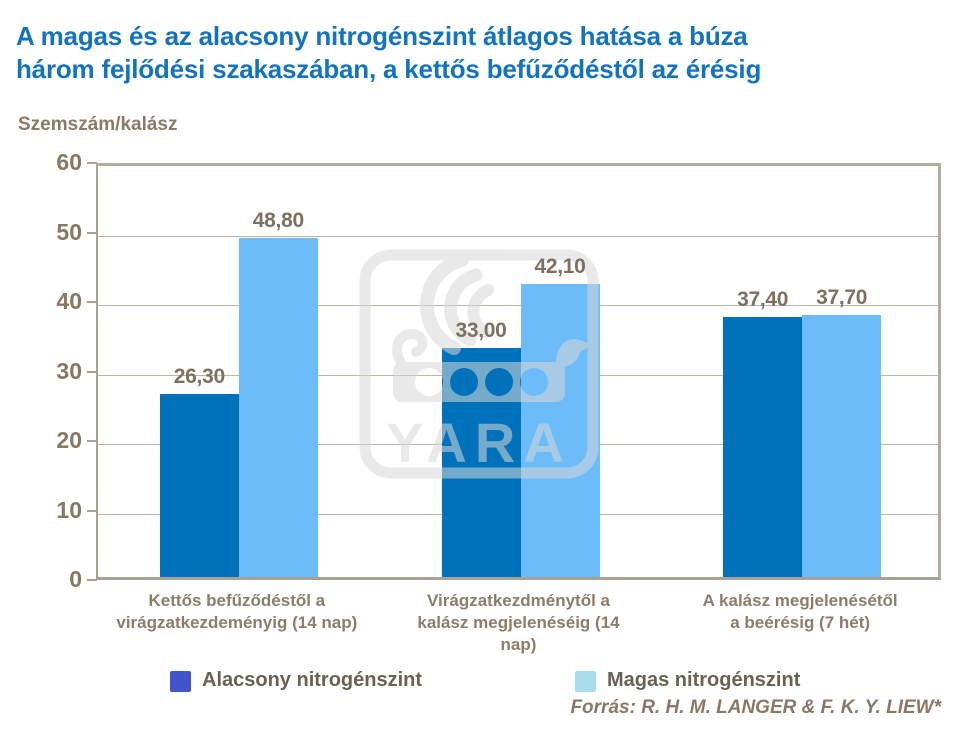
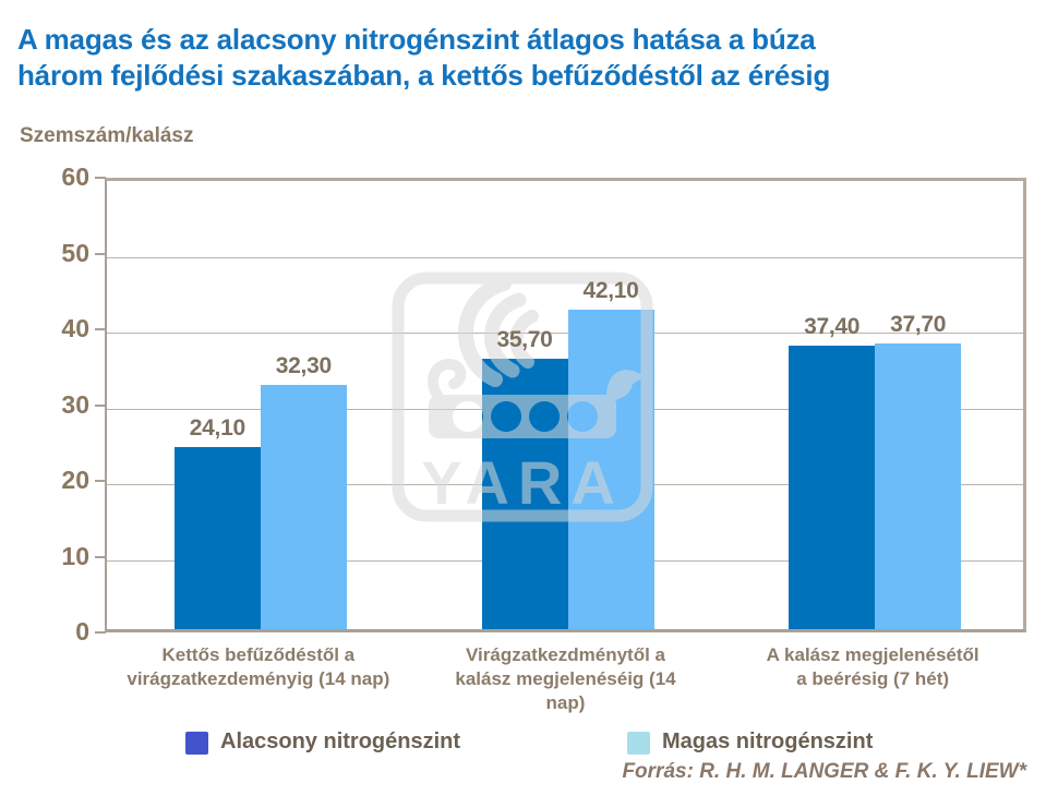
Alacsony nitrogénszint/Kettős befűződéstől a virágzatkezdeményig (14 nap): 26,30 -> 24,10
Magas nitrogénszint/Kettős befűződéstől a virágzatkezdeményig (14 nap): 48,80 -> 32,30
Alacsony nitrogénszint/Virágzatkezdménytől a kalász megjelenéséig (14 nap): 33,00 -> 35,70
